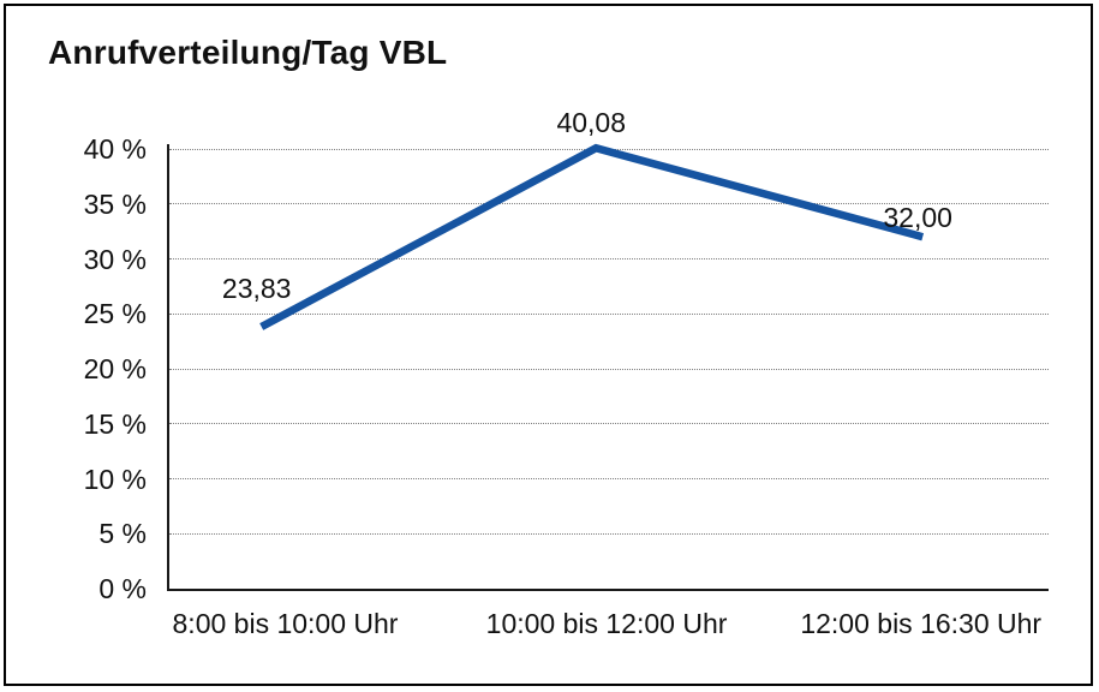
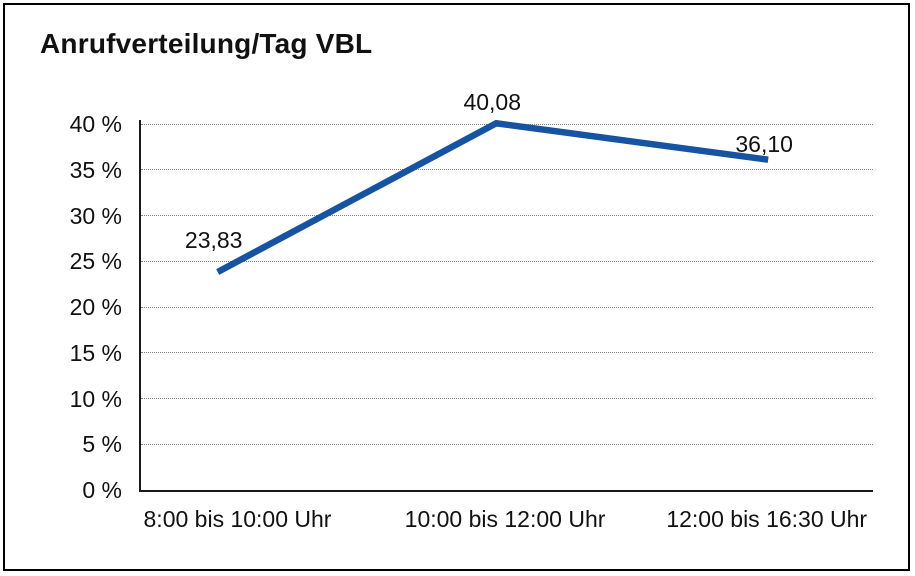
12:00 bis 16:30 Uhr: 32,00 -> 36,10
